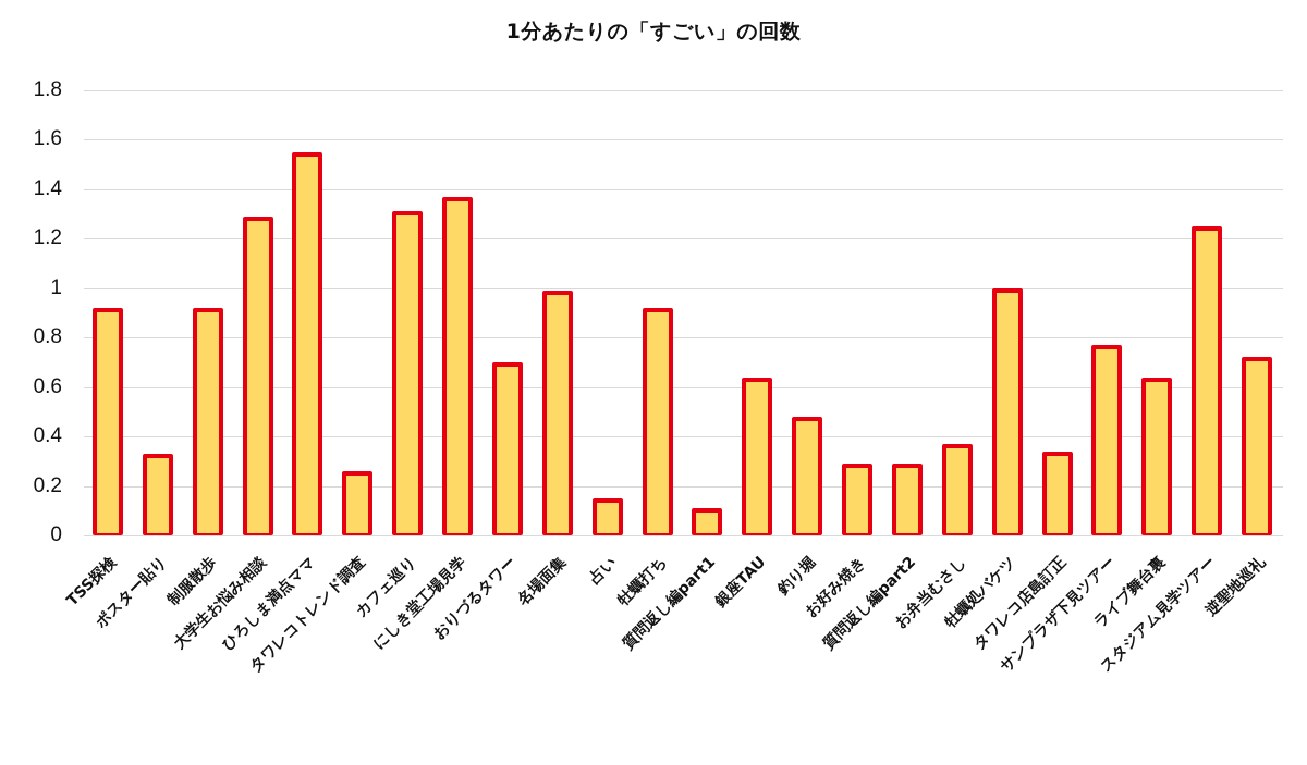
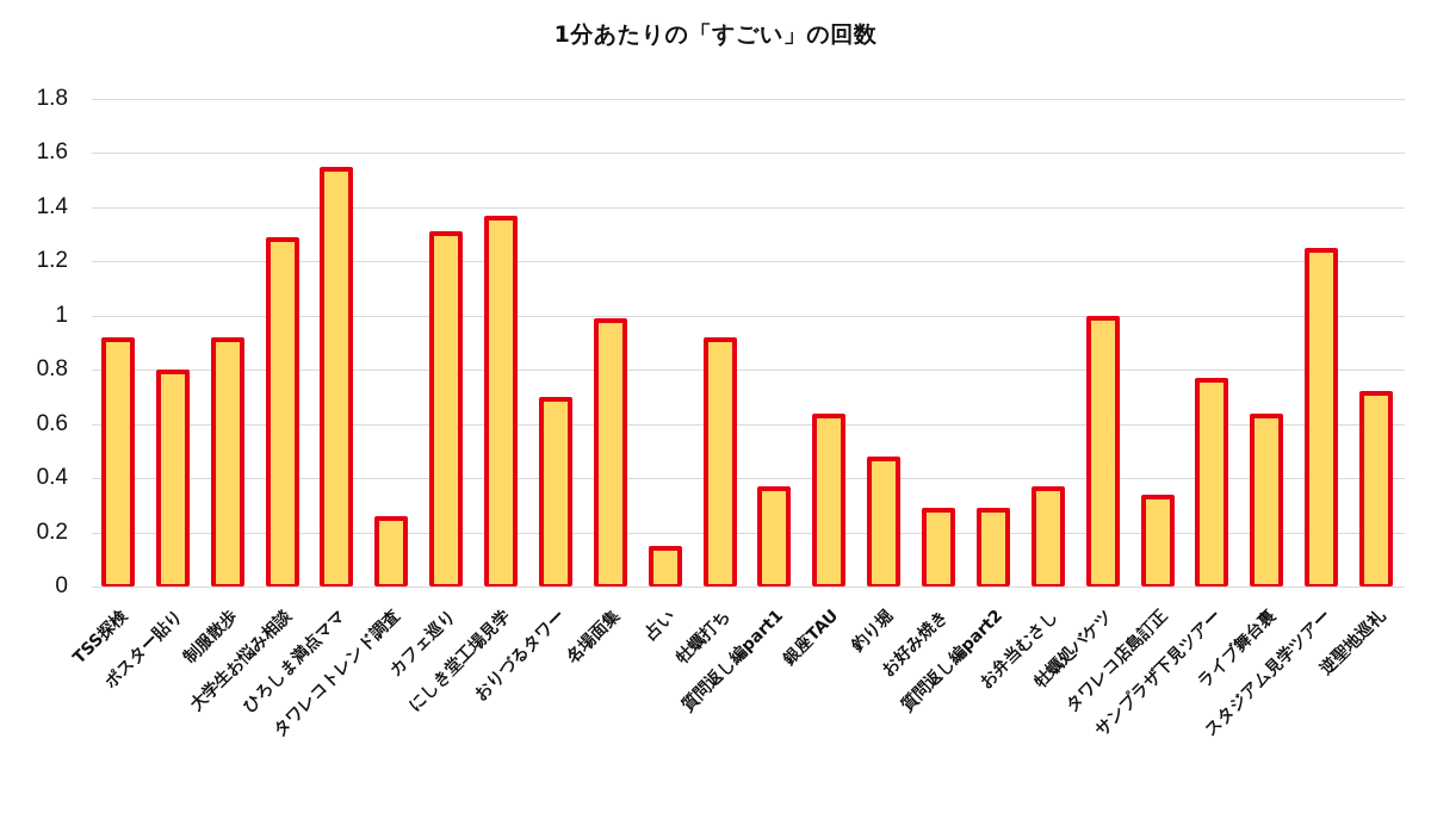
ポスター貼り: 0.33 -> 0.80
質問返し編part1: 0.11 -> 0.37
